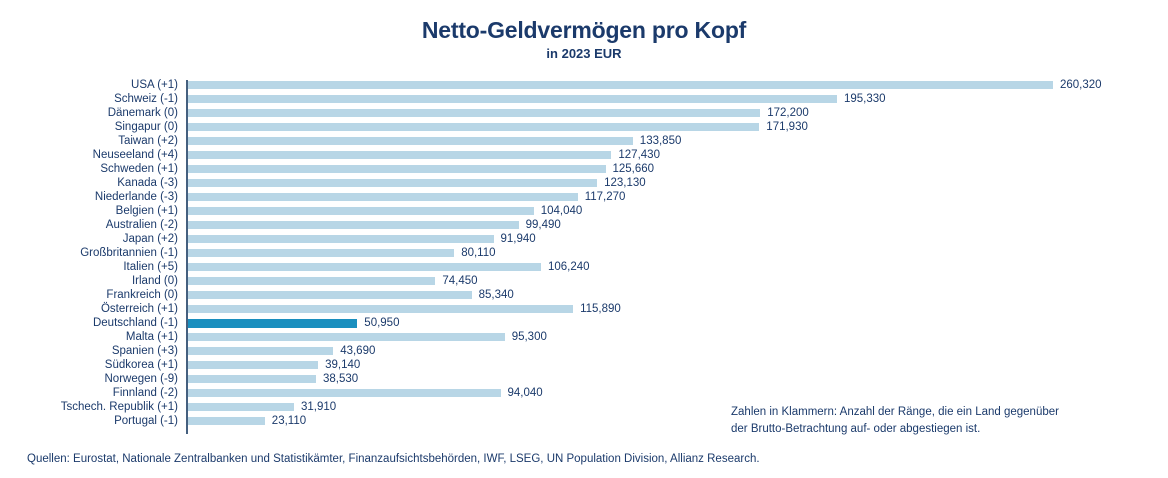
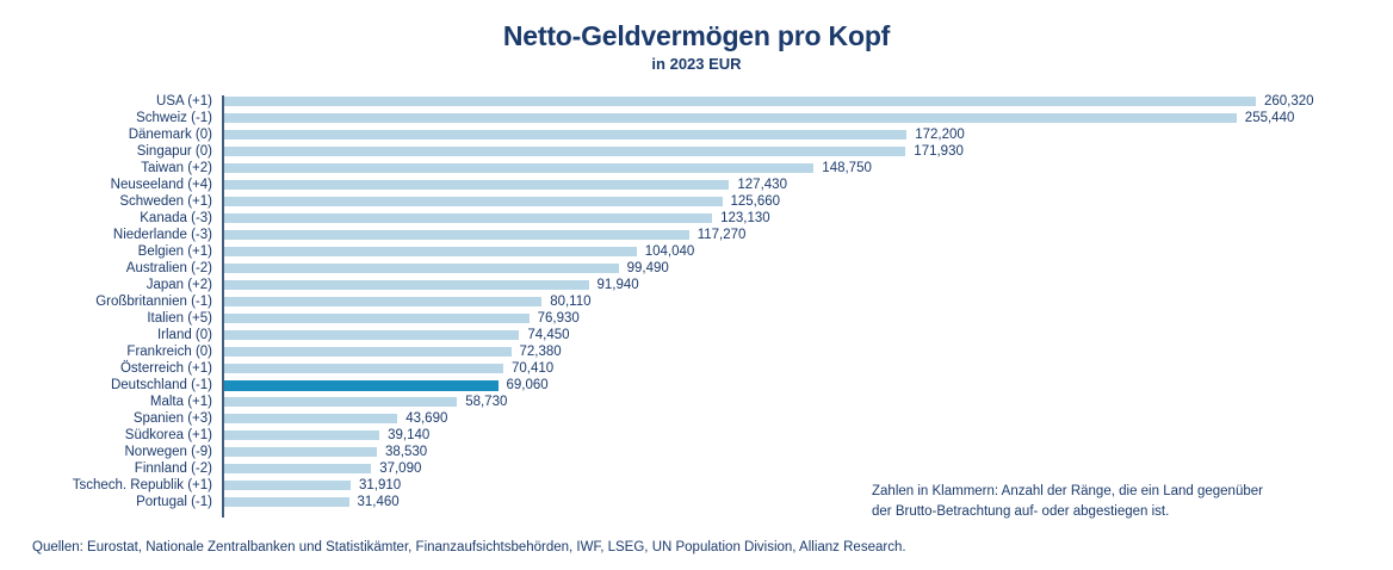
Schweiz (-1): 195,330 -> 255,440
Taiwan (+2): 133,850 -> 148,750
Italien (+5): 106,240 -> 76,930
Frankreich (0): 85,340 -> 72,380
Österreich (+1): 115,890 -> 70,410
Deutschland (-1): 50,950 -> 69,060
Malta (+1): 95,300 -> 58,730
Finnland (-2): 94,040 -> 37,090
Portugal (-1): 23,110 -> 31,460
